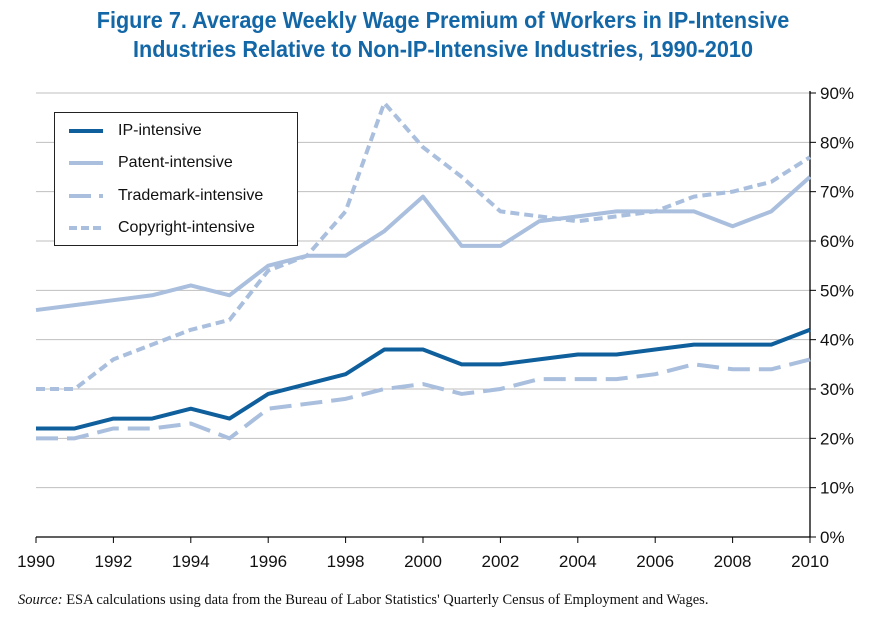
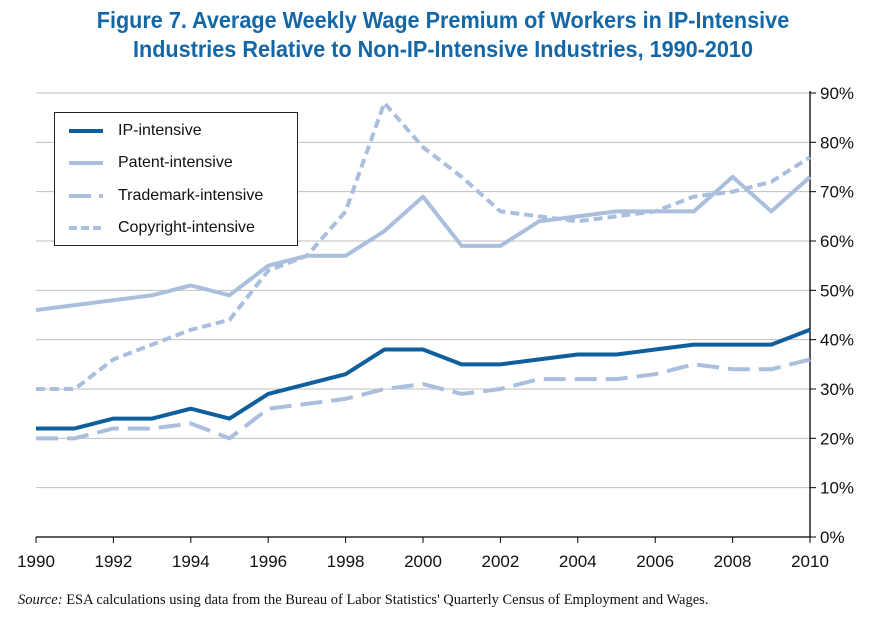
Patent-intensive/2008: 63% -> 73%
